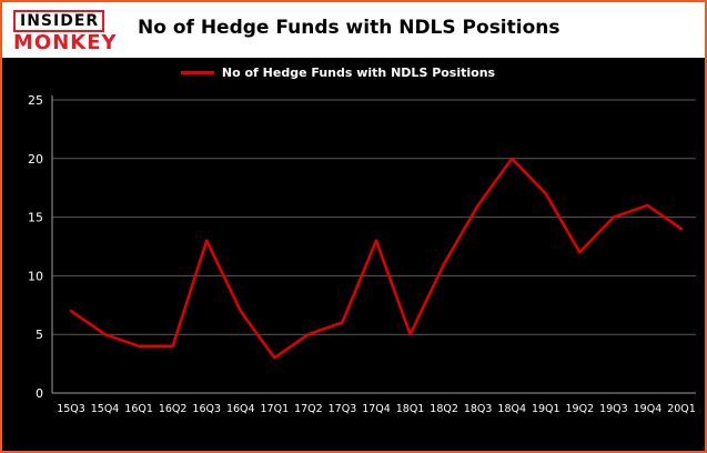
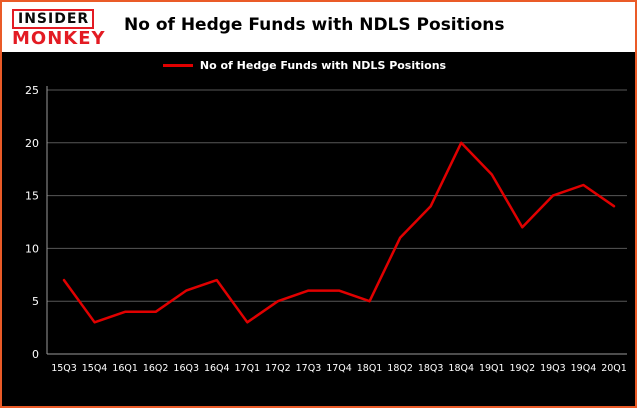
15Q4: 5 -> 3
16Q3: 13 -> 6
17Q4: 13 -> 6
18Q3: 16 -> 14
